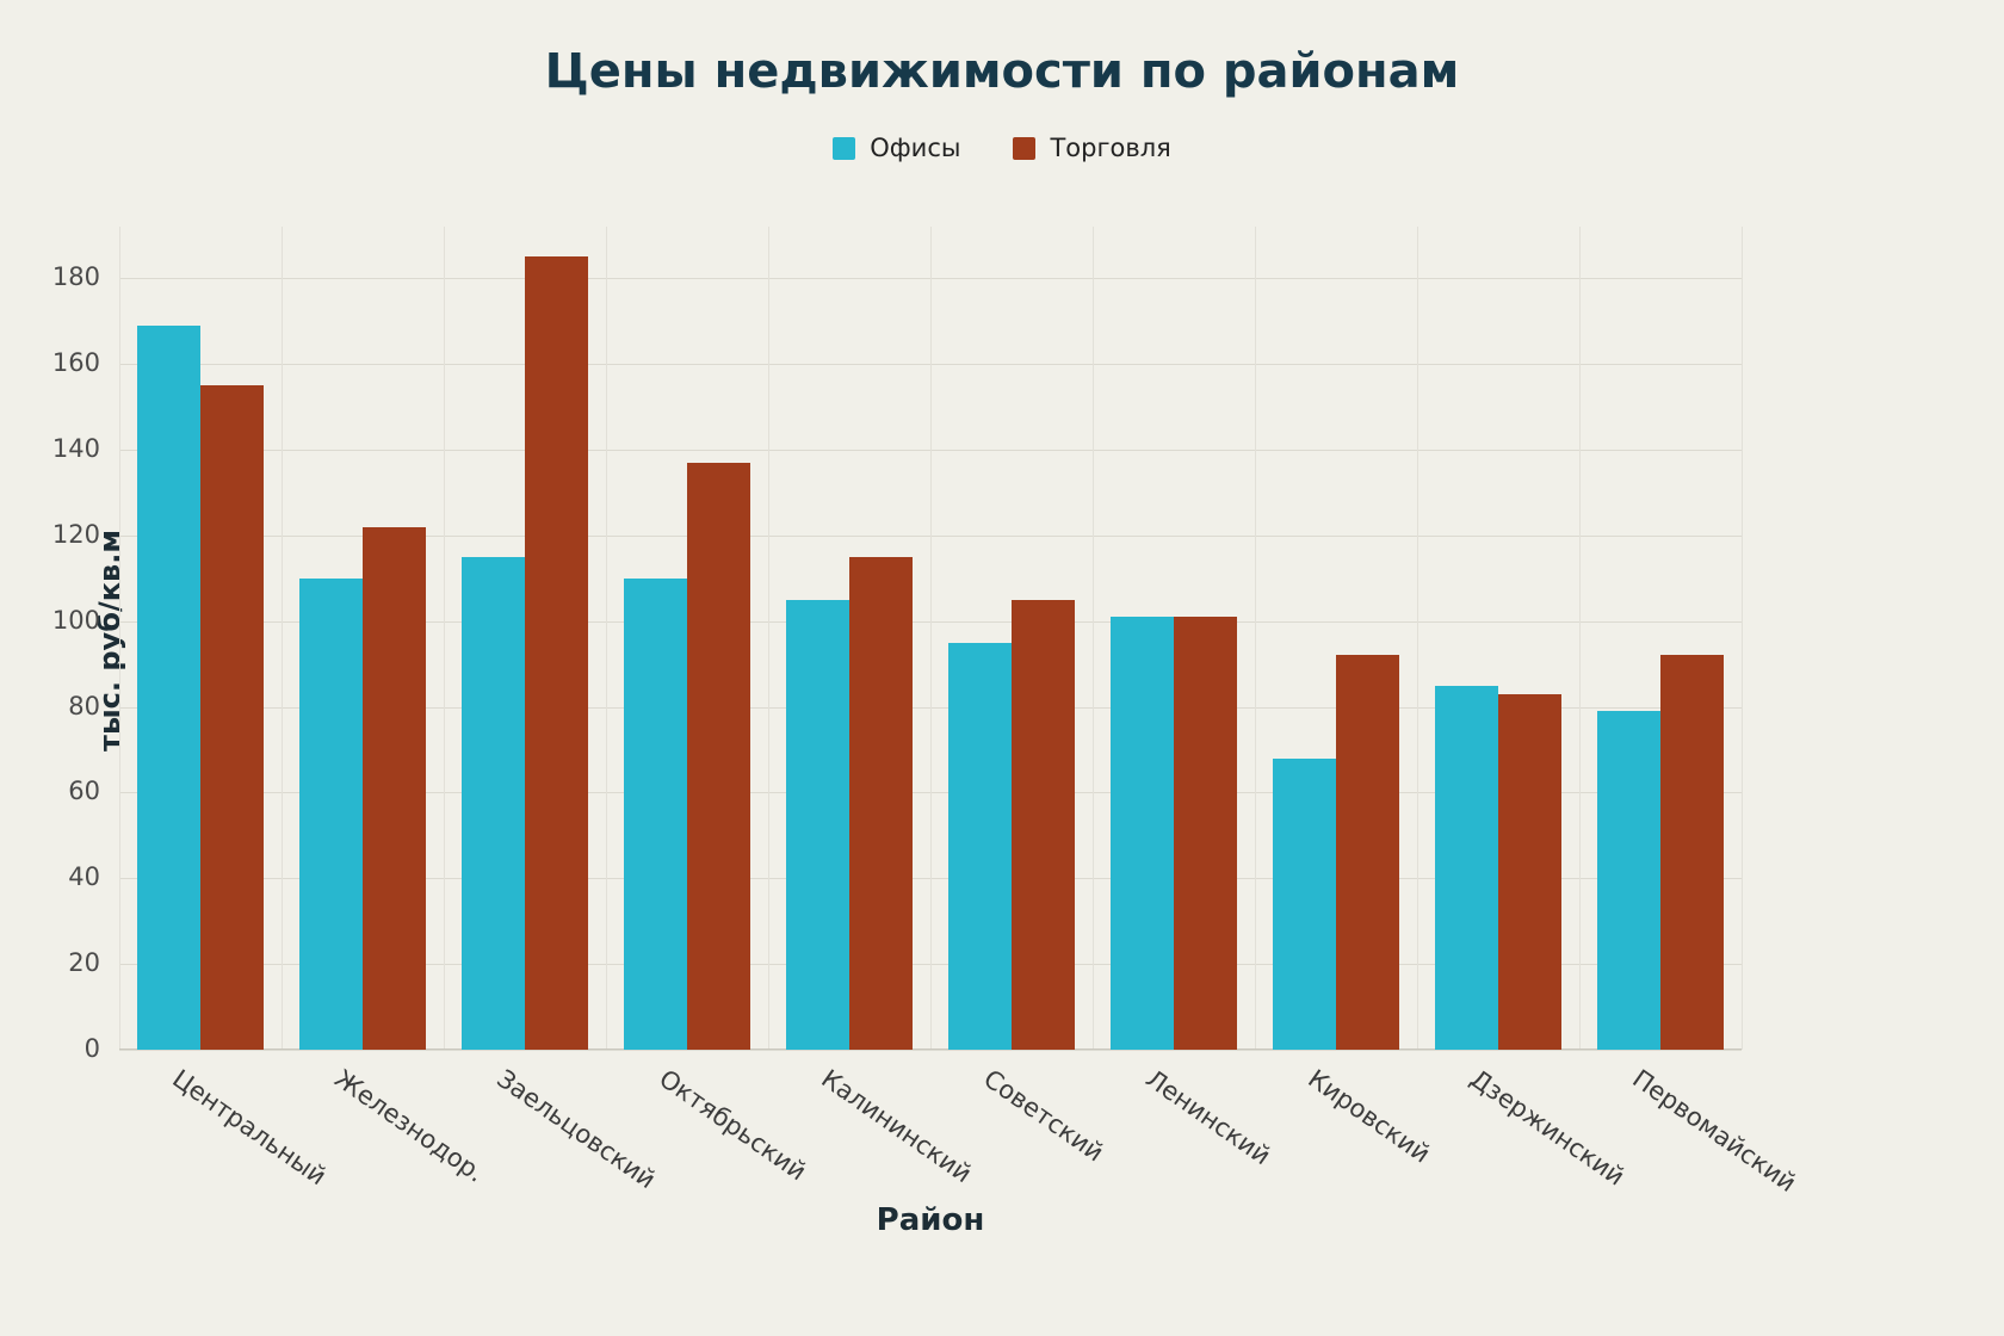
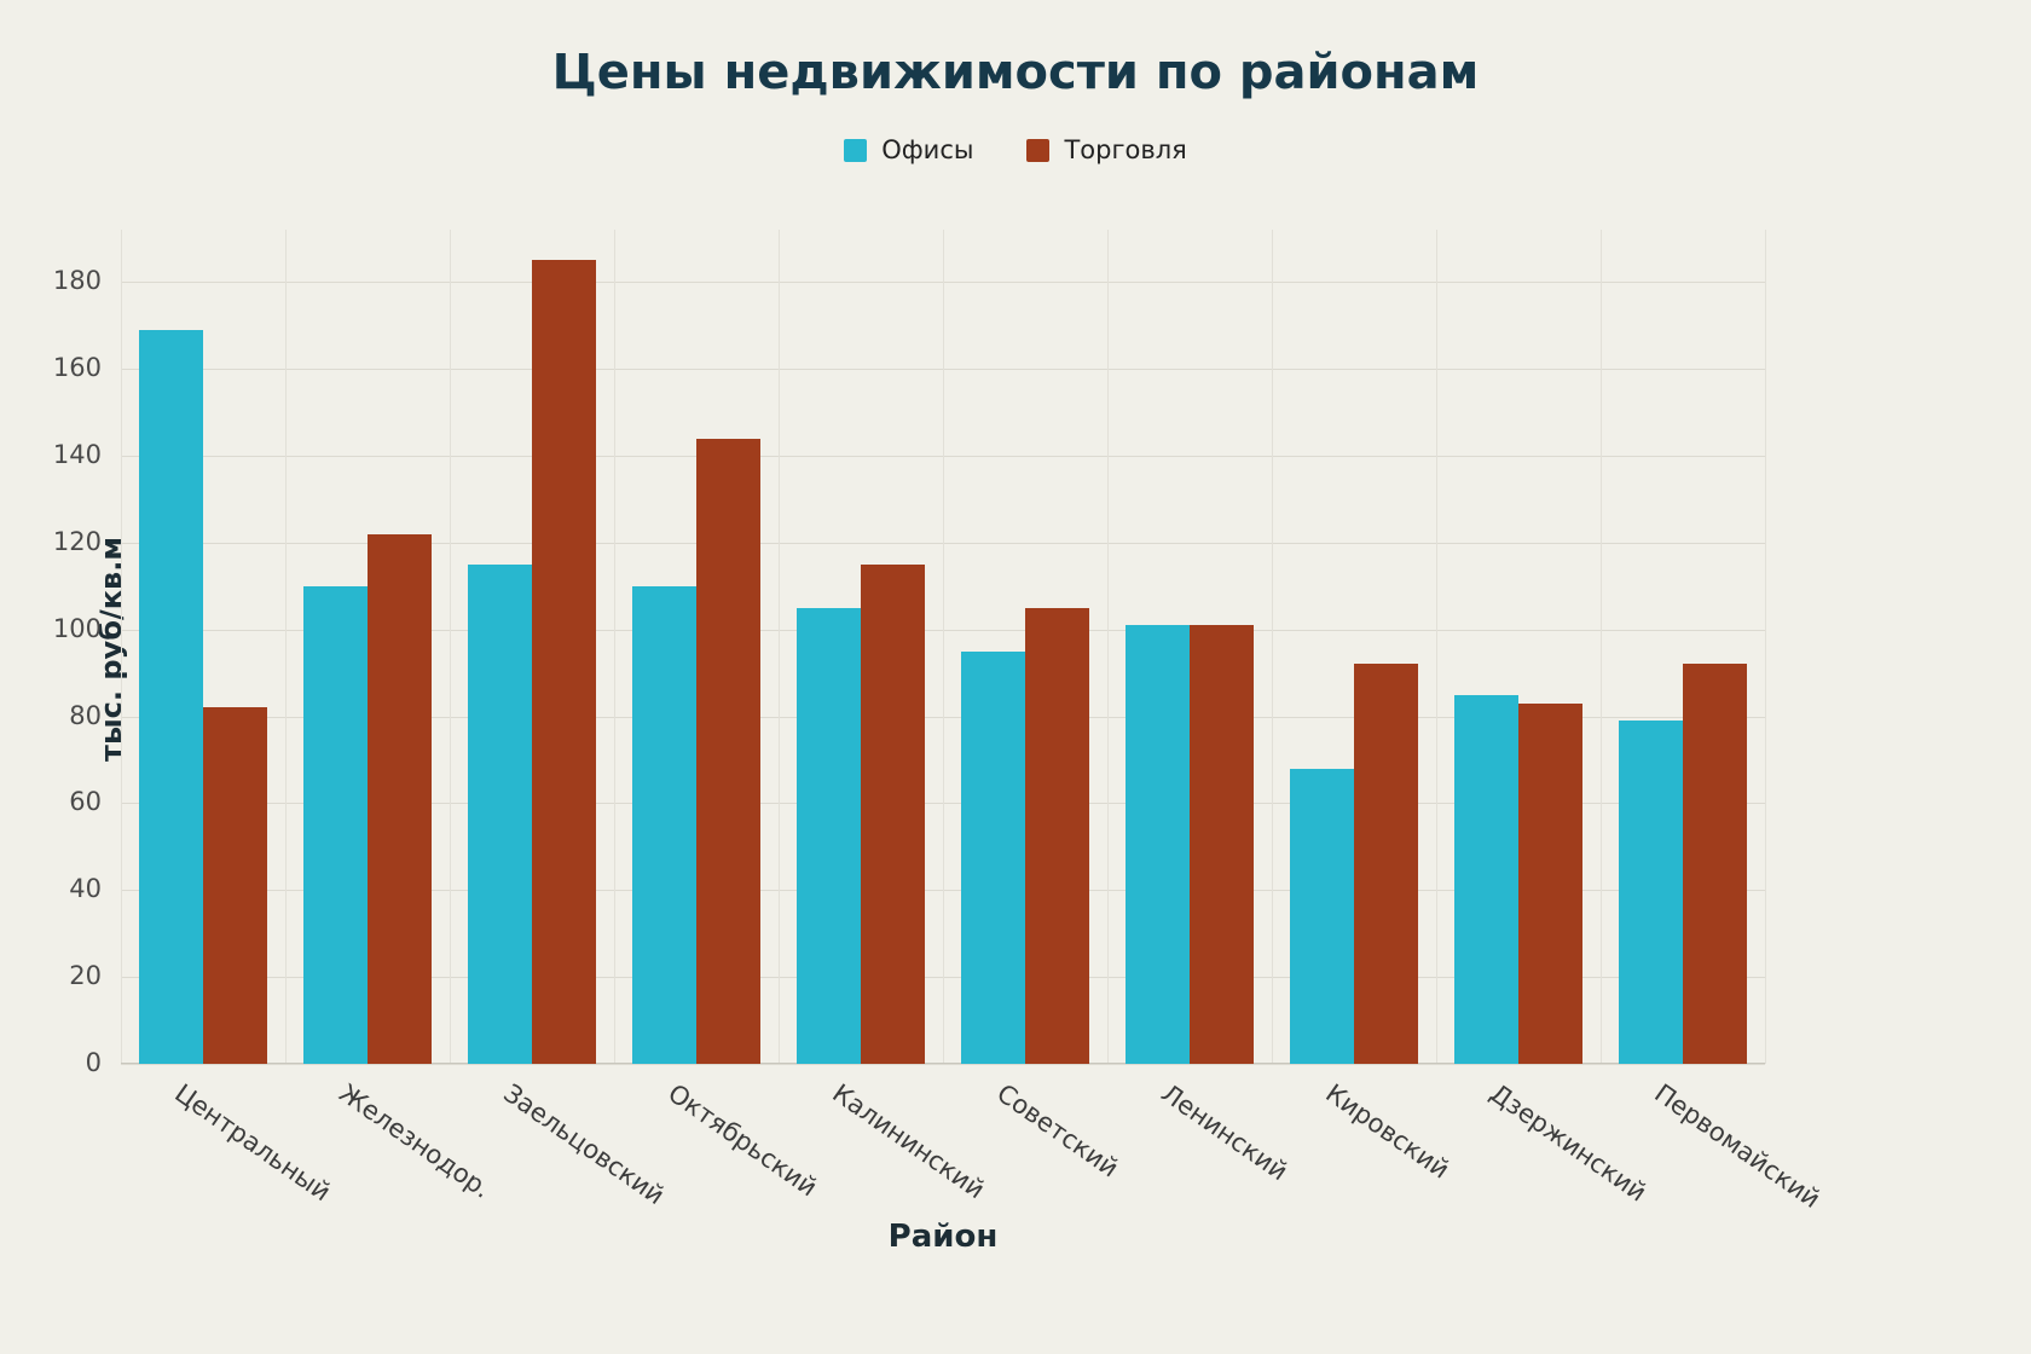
Торговля/Центральный: 155 -> 82
Торговля/Октябрьский: 137 -> 144
